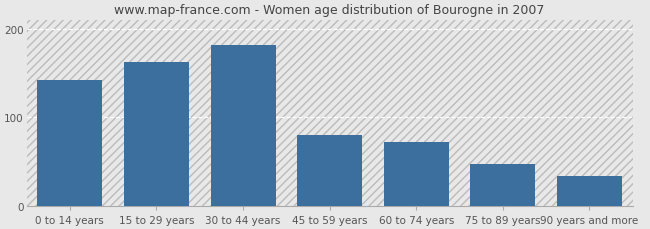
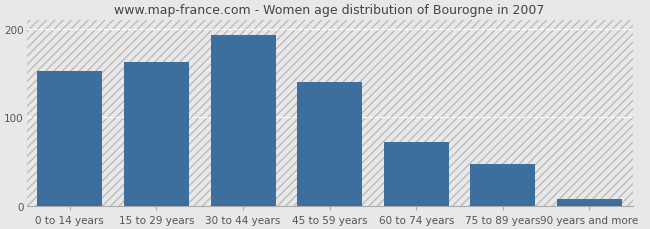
0 to 14 years: 142 -> 152
30 to 44 years: 182 -> 193
45 to 59 years: 80 -> 140
90 years and more: 34 -> 8
